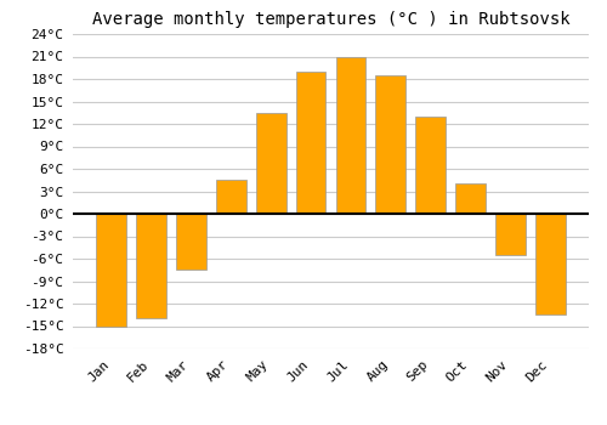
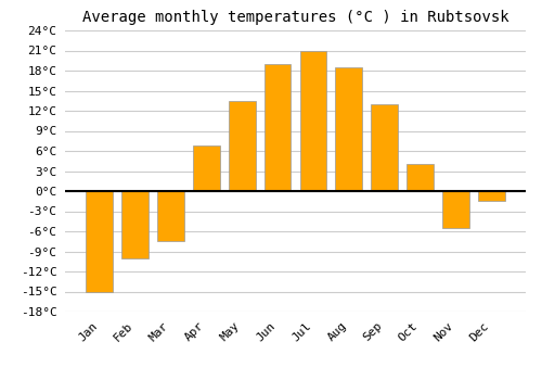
Feb: -14.0°C -> -10.0°C
Apr: 4.5°C -> 6.8°C
Dec: -13.5°C -> -1.4°C
